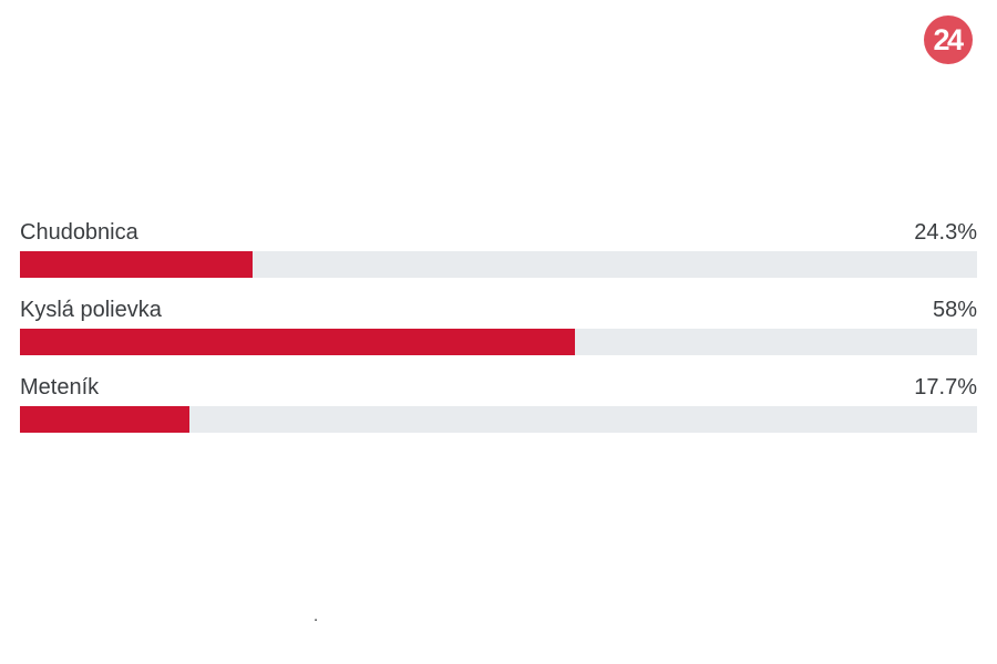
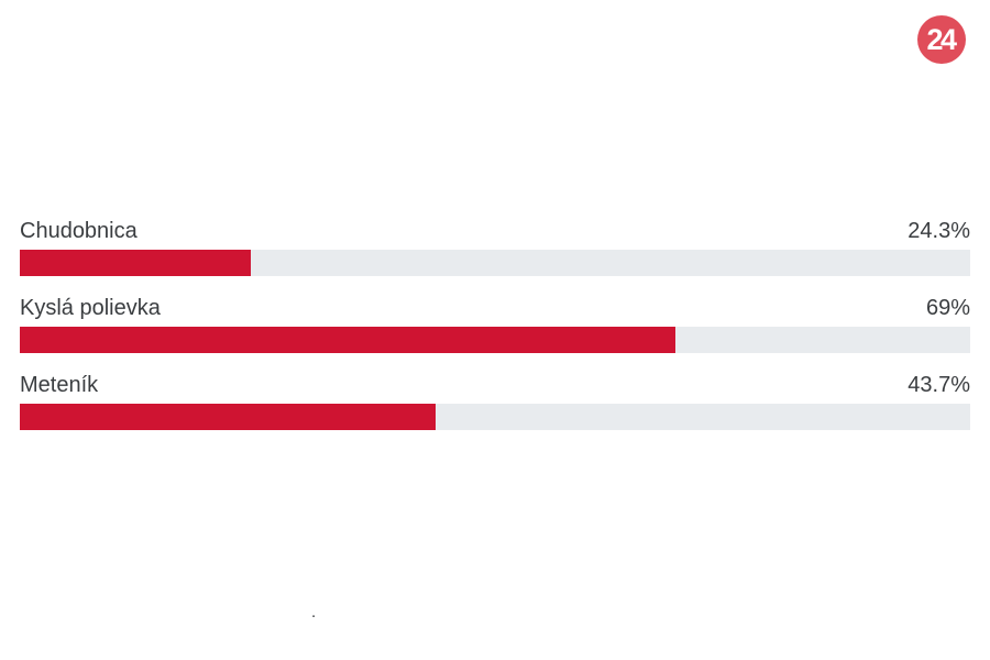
Kyslá polievka: 58% -> 69%
Meteník: 17.7% -> 43.7%
